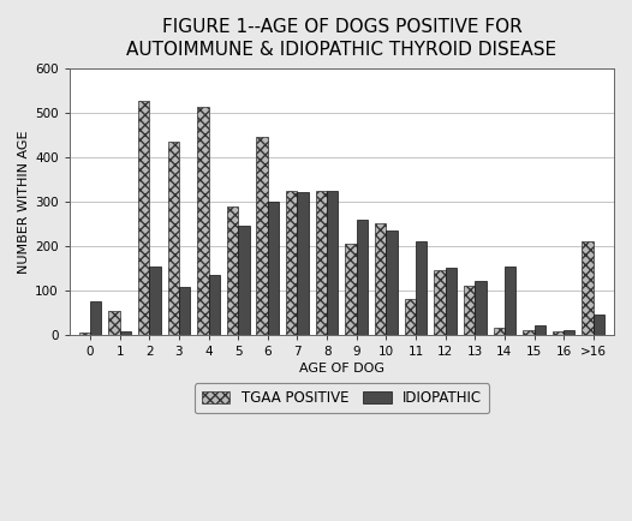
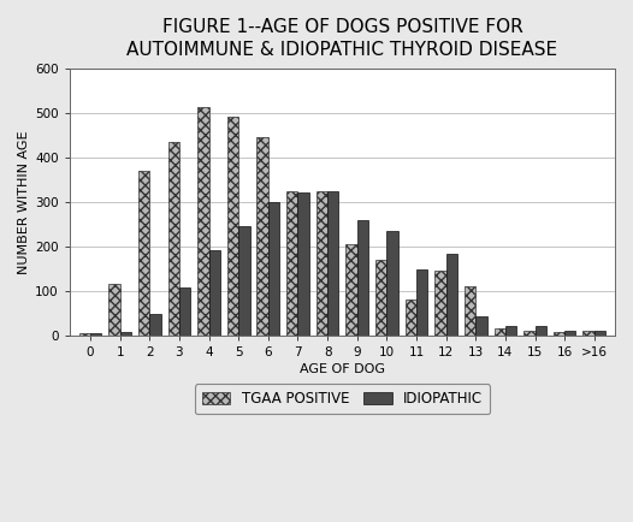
IDIOPATHIC/0: 75 -> 5
TGAA POSITIVE/1: 55 -> 115
TGAA POSITIVE/2: 525 -> 370
IDIOPATHIC/2: 155 -> 48
IDIOPATHIC/4: 135 -> 192
TGAA POSITIVE/5: 290 -> 490
TGAA POSITIVE/10: 250 -> 170
IDIOPATHIC/11: 210 -> 148
IDIOPATHIC/12: 150 -> 183
IDIOPATHIC/13: 120 -> 42
IDIOPATHIC/14: 155 -> 20
TGAA POSITIVE/>16: 210 -> 10
IDIOPATHIC/>16: 45 -> 10
